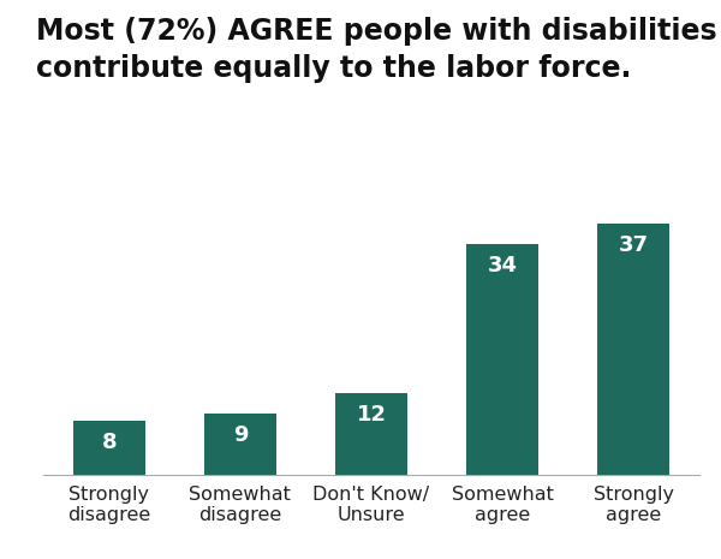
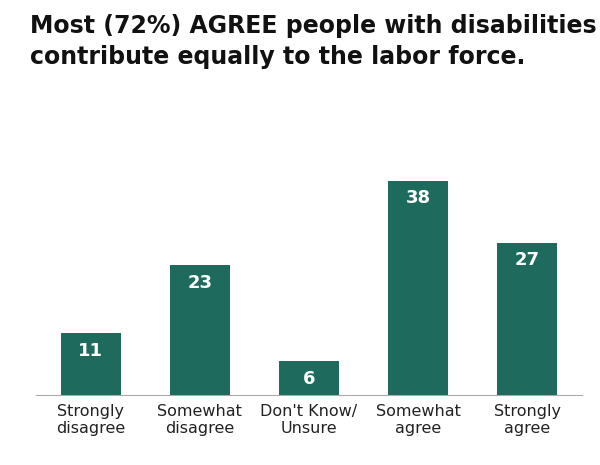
Strongly disagree: 8 -> 11
Somewhat disagree: 9 -> 23
Don't Know/ Unsure: 12 -> 6
Somewhat agree: 34 -> 38
Strongly agree: 37 -> 27
